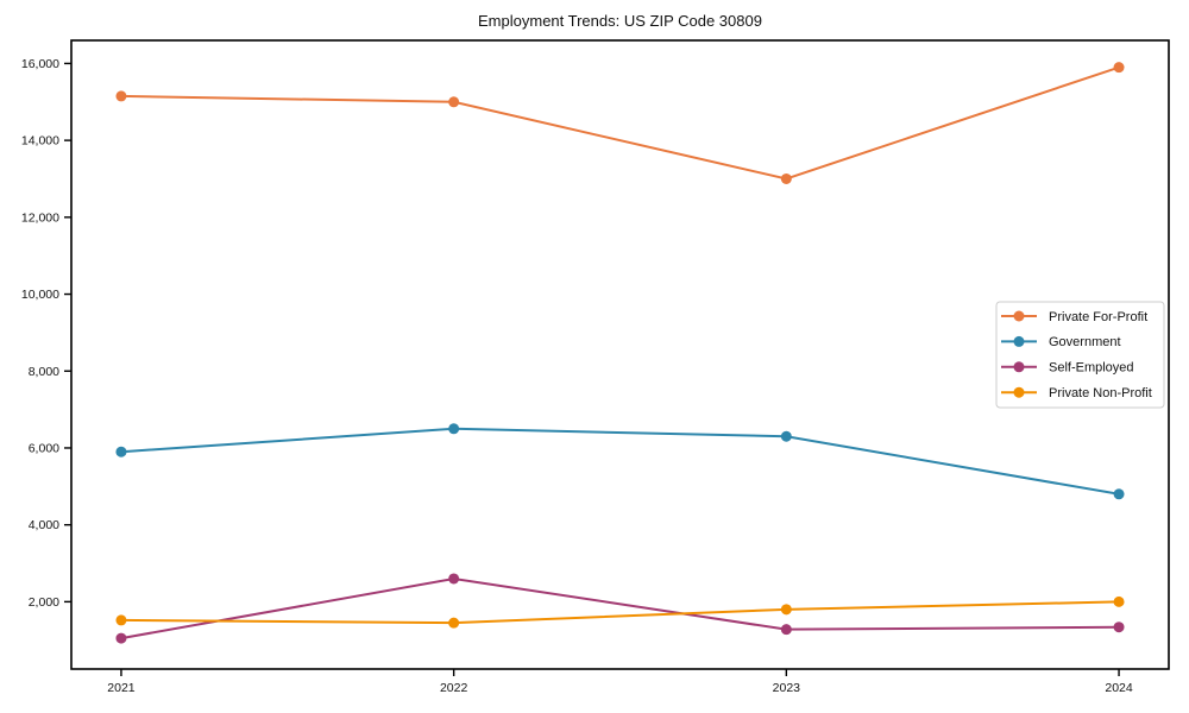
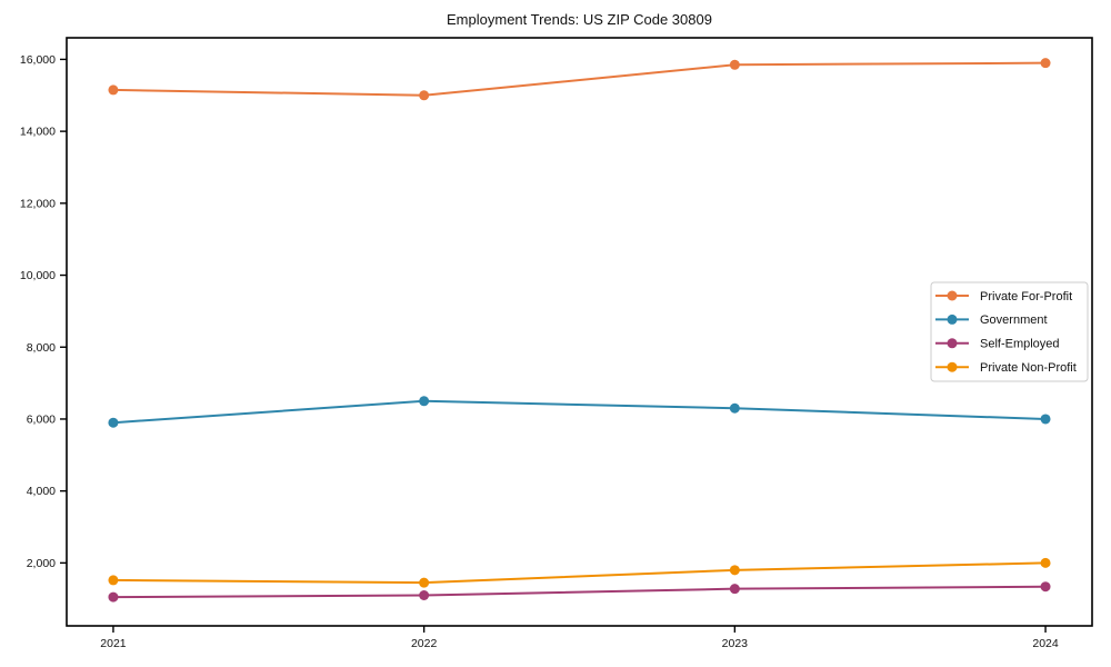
Self-Employed/2022: 2600 -> 1100
Private For-Profit/2023: 13000 -> 15800
Government/2024: 4800 -> 6000
